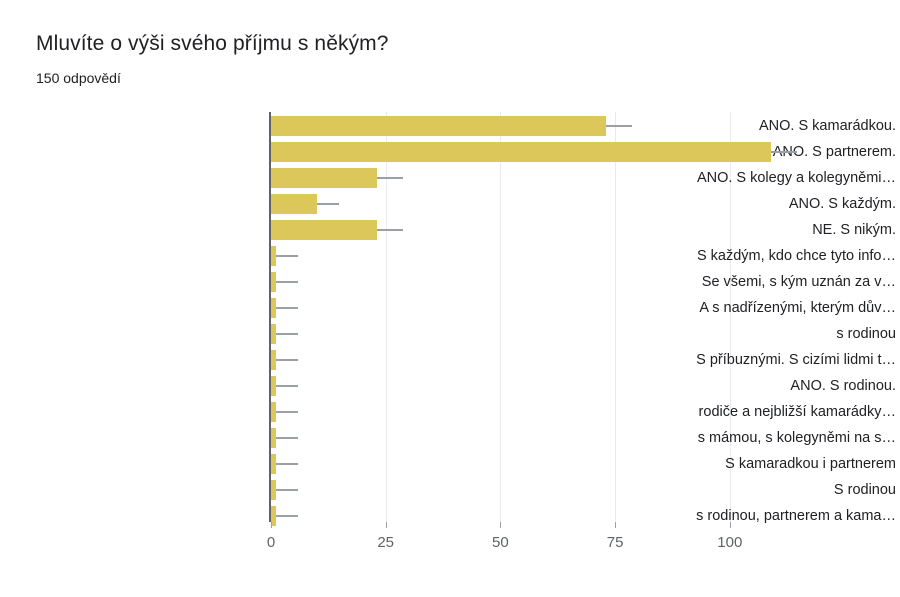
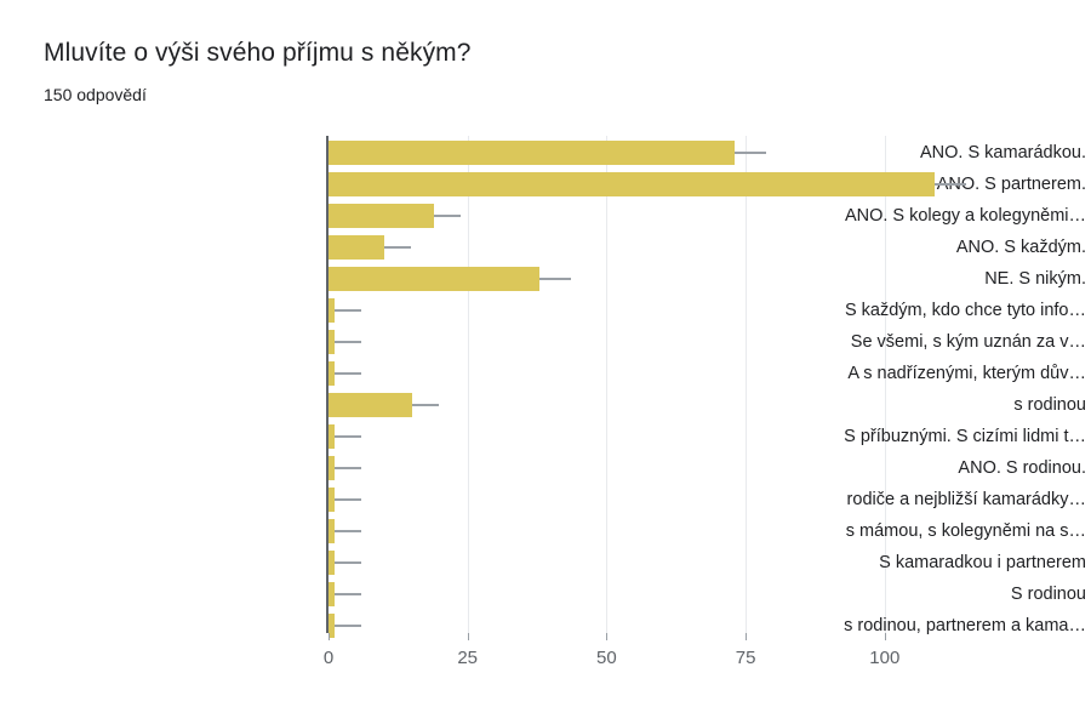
ANO. S kolegy a kolegyněmi…: 23 -> 19
NE. S nikým.: 23 -> 38
s rodinou: 1 -> 15
